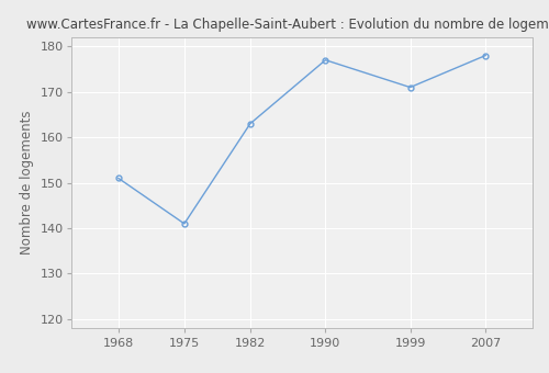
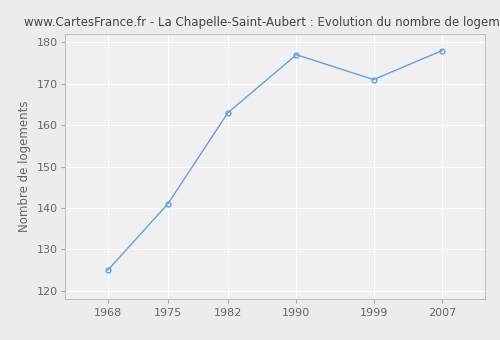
1968: 151 -> 125
